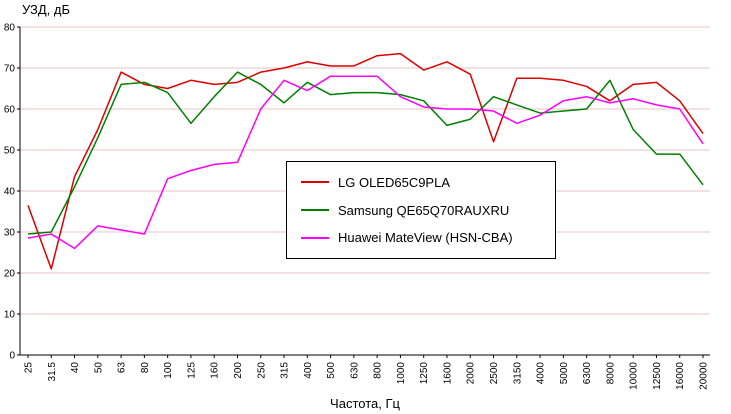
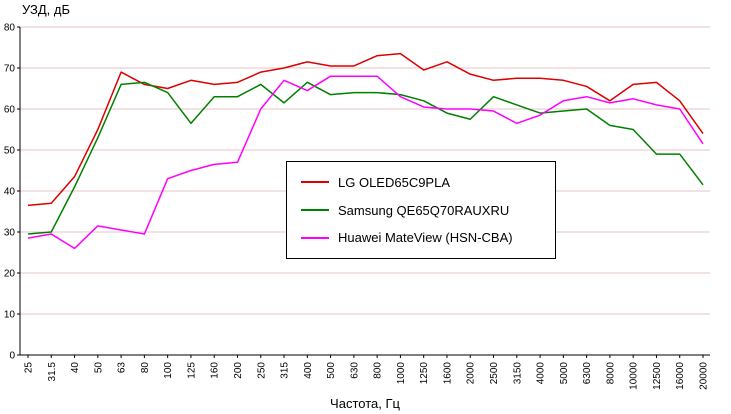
LG OLED65C9PLA/31.5: 21 -> 37
Samsung QE65Q70RAUXRU/200: 69 -> 63
Samsung QE65Q70RAUXRU/1600: 56 -> 59
LG OLED65C9PLA/2500: 52 -> 67
Samsung QE65Q70RAUXRU/8000: 67 -> 56
